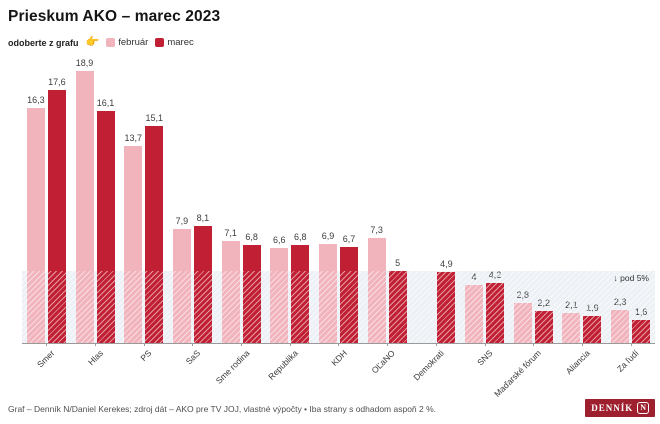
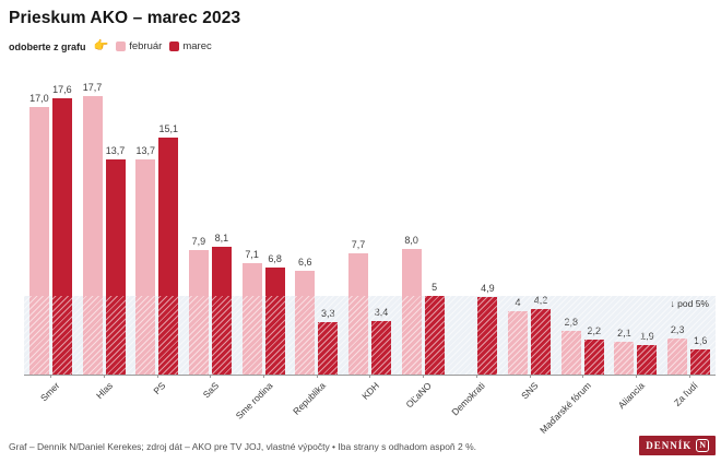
február/Smer: 16,3 -> 17,0
február/Hlas: 18,9 -> 17,7
marec/Hlas: 16,1 -> 13,7
marec/Republika: 6,8 -> 3,3
február/KDH: 6,9 -> 7,7
marec/KDH: 6,7 -> 3,4
február/OĽaNO: 7,3 -> 8,0
